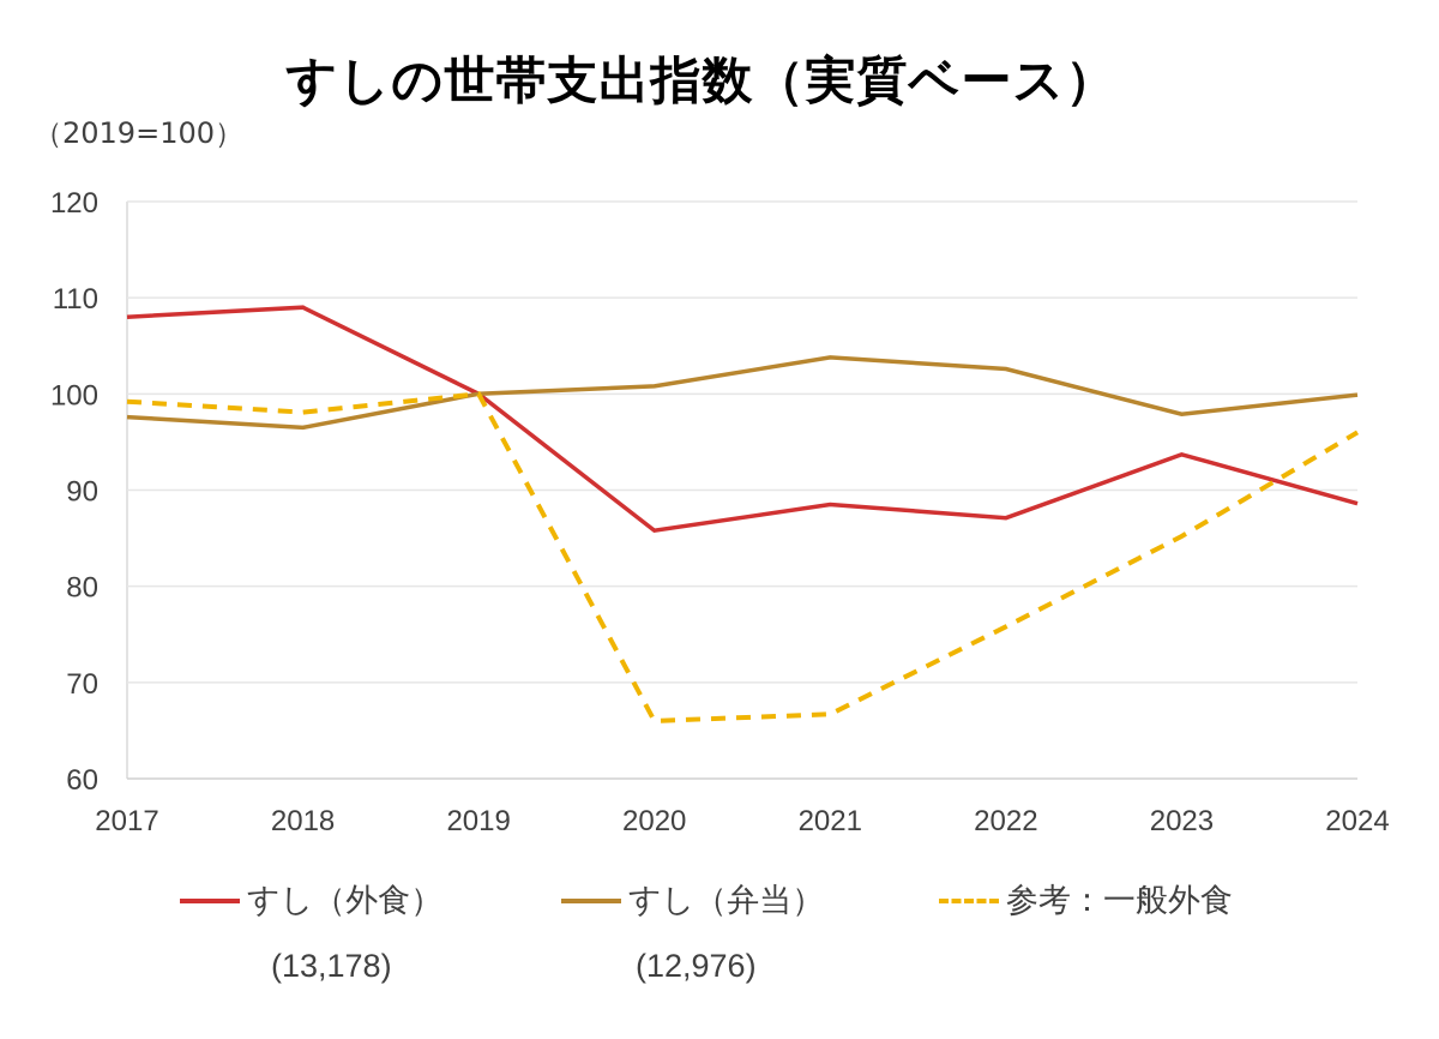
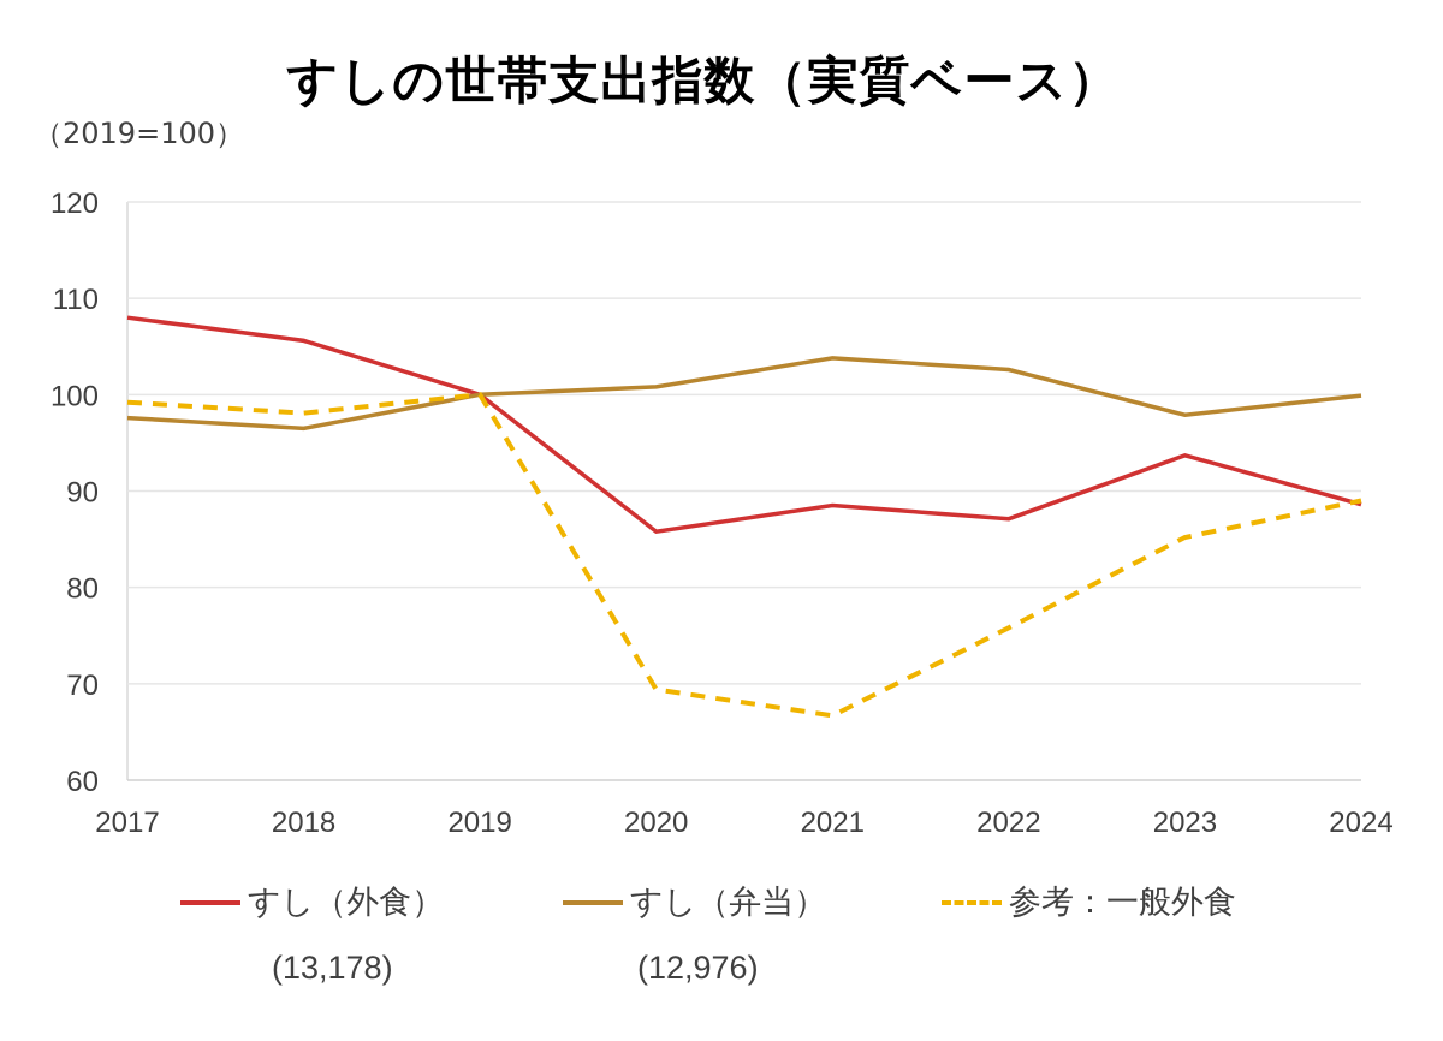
すし（外食）/2018: 109 -> 106
参考：一般外食/2020: 66 -> 69
参考：一般外食/2024: 96 -> 89
